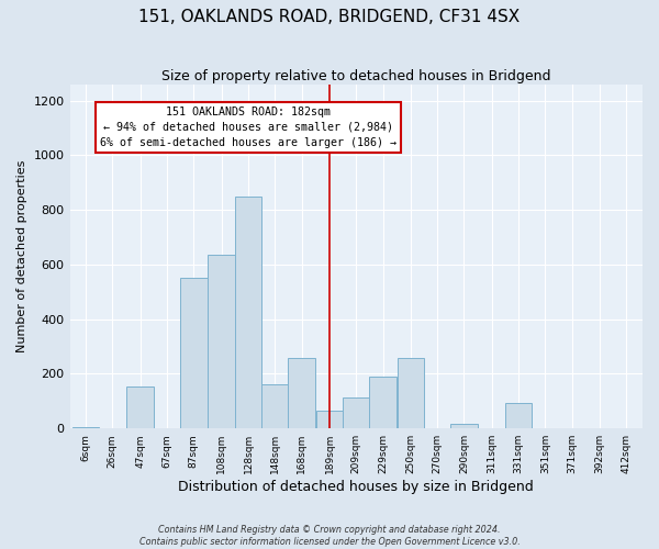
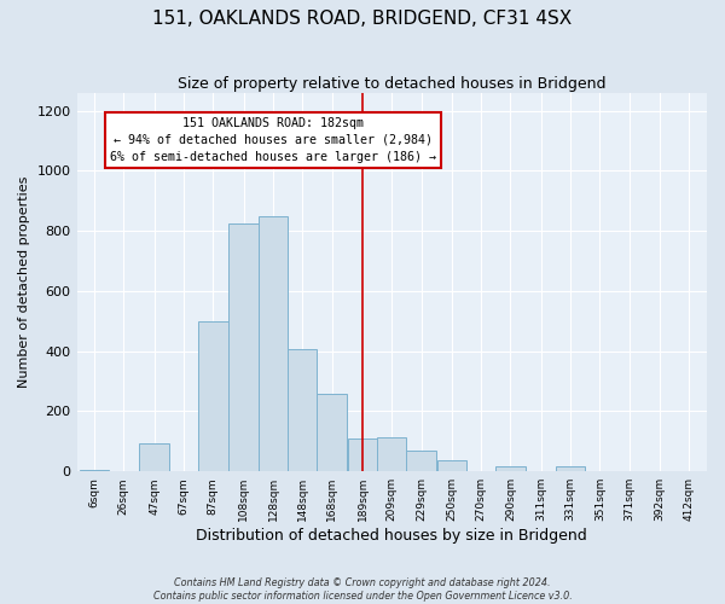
47sqm: 155 -> 95
87sqm: 550 -> 500
108sqm: 635 -> 825
148sqm: 160 -> 405
189sqm: 65 -> 110
229sqm: 190 -> 70
250sqm: 260 -> 35
331sqm: 95 -> 15
